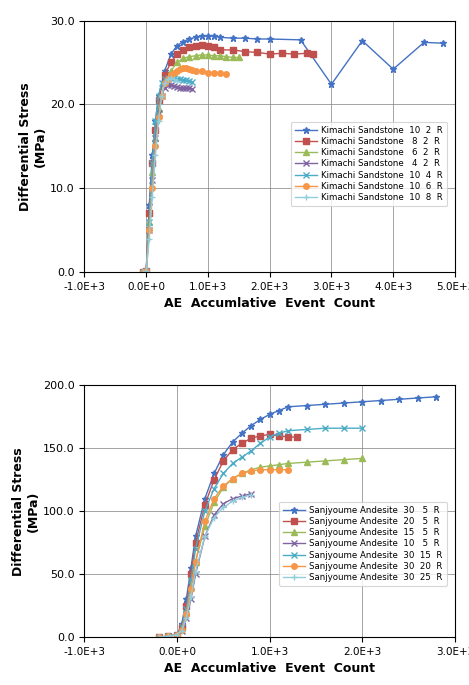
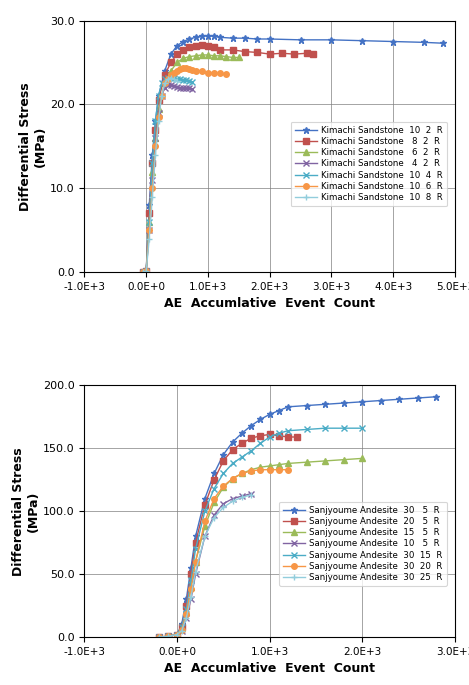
Kimachi Sandstone 10 2 R/3.0E+3: 22.4 -> 27.7
Kimachi Sandstone 10 2 R/4.0E+3: 24.2 -> 27.5
